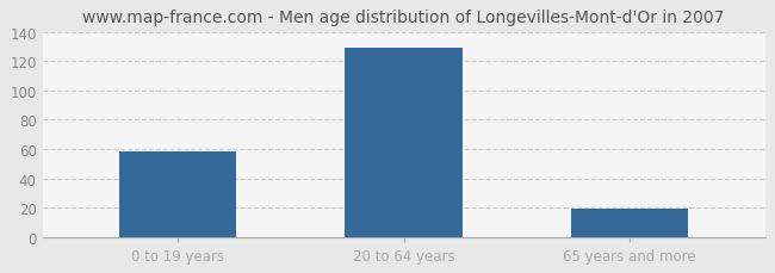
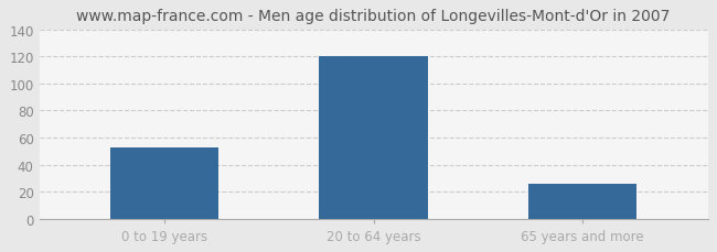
0 to 19 years: 58 -> 53
20 to 64 years: 129 -> 120
65 years and more: 19 -> 26
